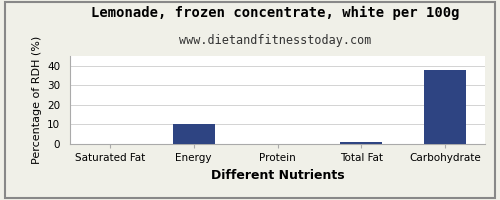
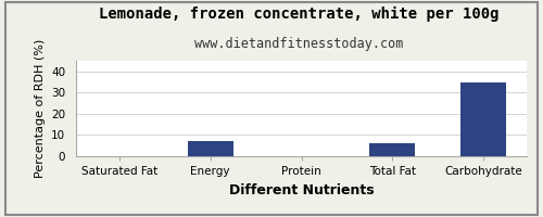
Energy: 10 -> 7
Total Fat: 1 -> 6
Carbohydrate: 38 -> 35
